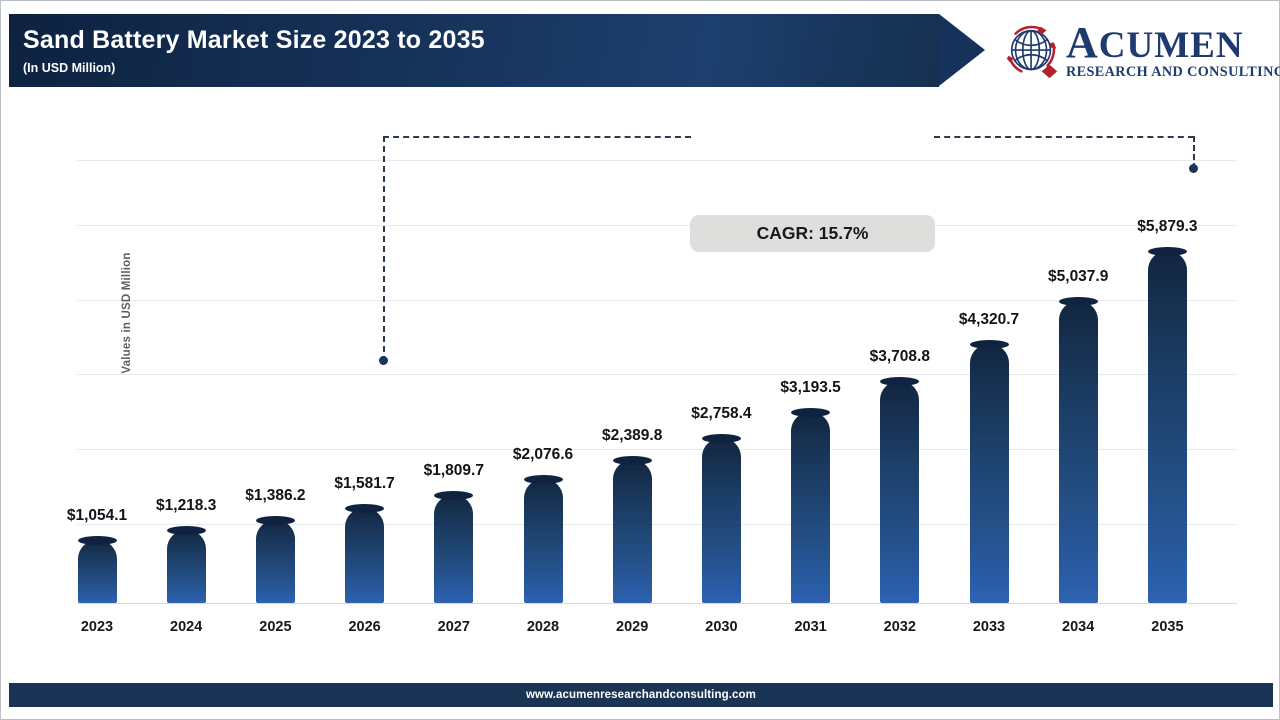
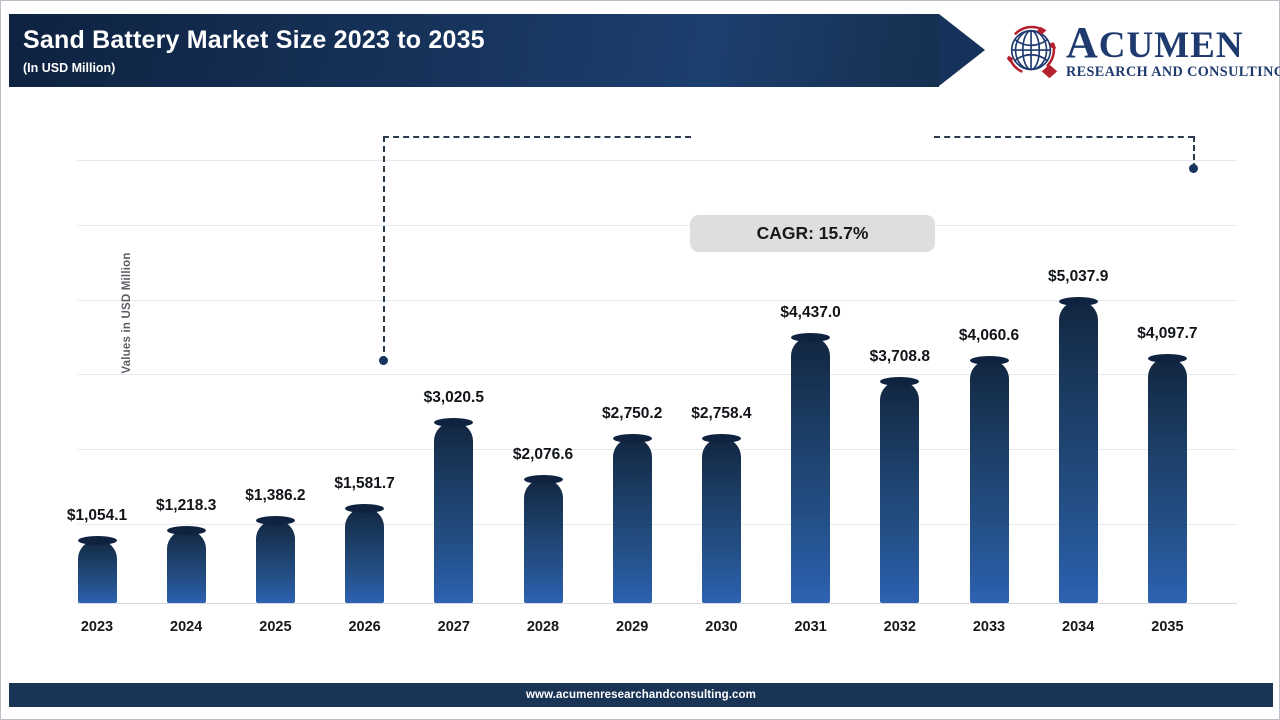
2027: $1,809.7 -> $3,020.5
2029: $2,389.8 -> $2,750.2
2031: $3,193.5 -> $4,437.0
2033: $4,320.7 -> $4,060.6
2035: $5,879.3 -> $4,097.7
